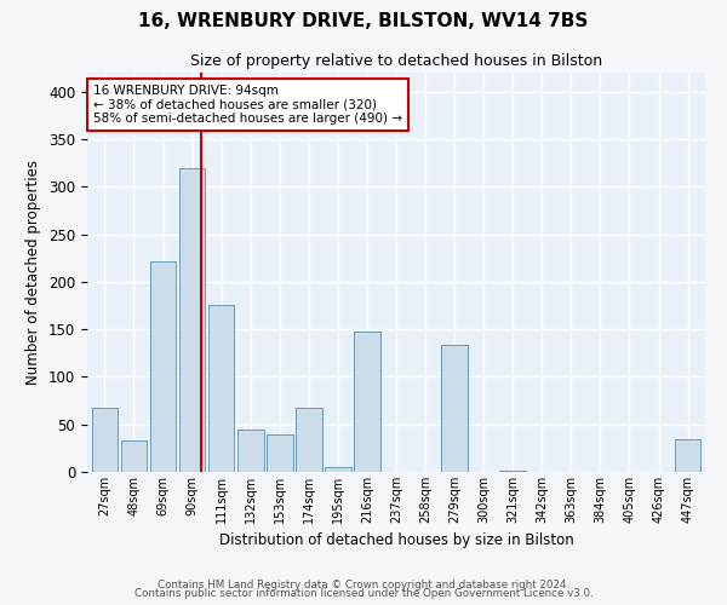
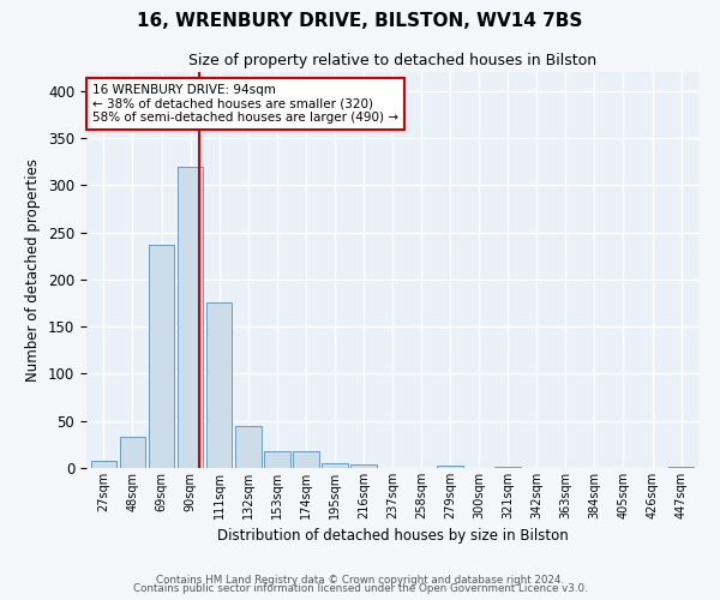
27sqm: 68 -> 8
69sqm: 222 -> 237
153sqm: 40 -> 18
174sqm: 68 -> 18
216sqm: 148 -> 4
279sqm: 134 -> 3
447sqm: 34 -> 1
